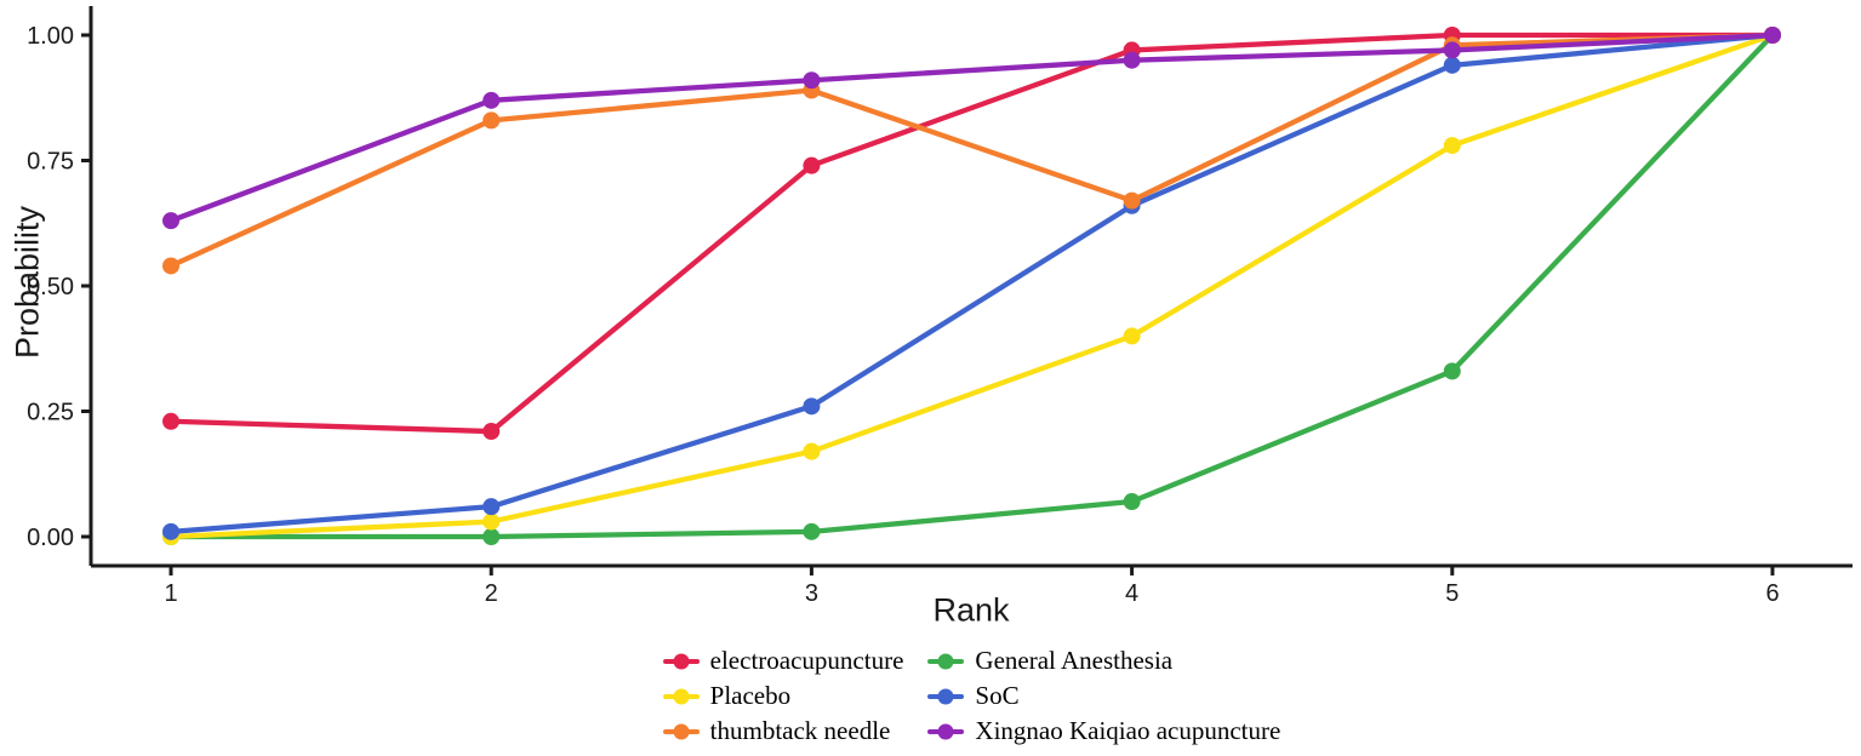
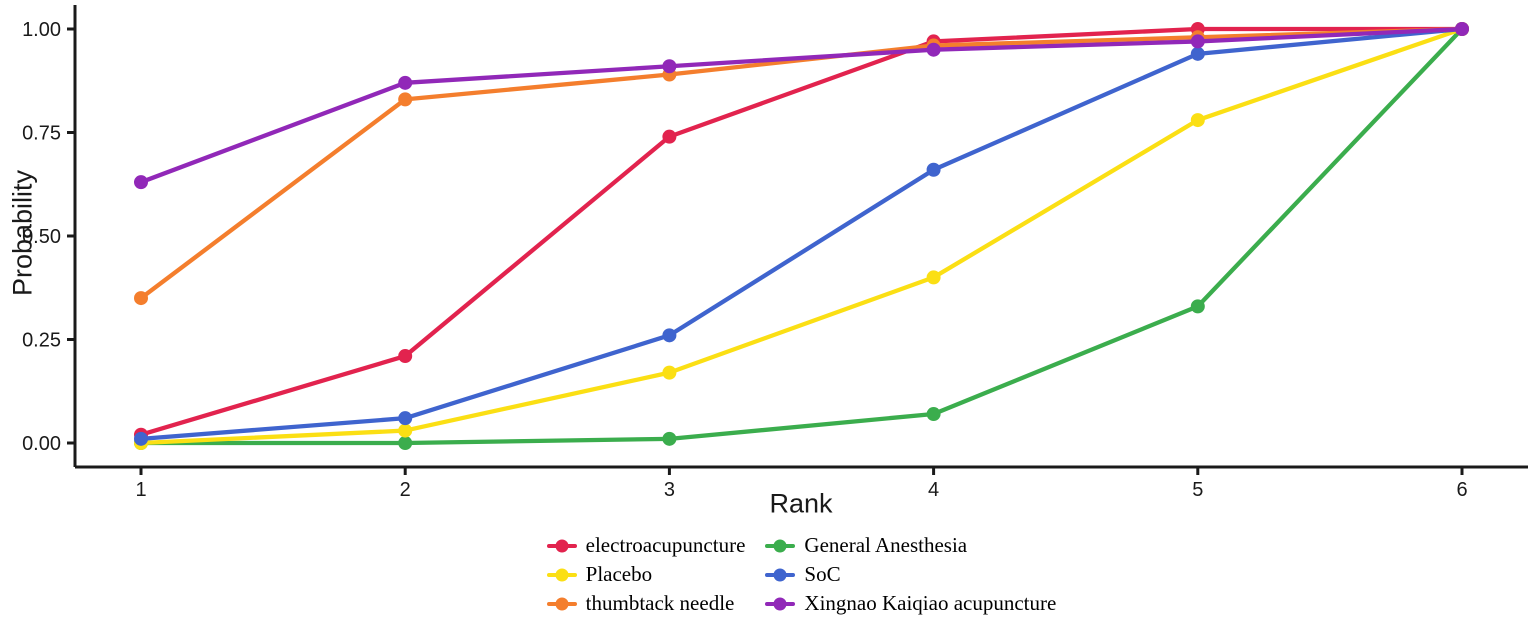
electroacupuncture/1: 0.23 -> 0.02
thumbtack needle/1: 0.54 -> 0.35
thumbtack needle/4: 0.67 -> 0.96
